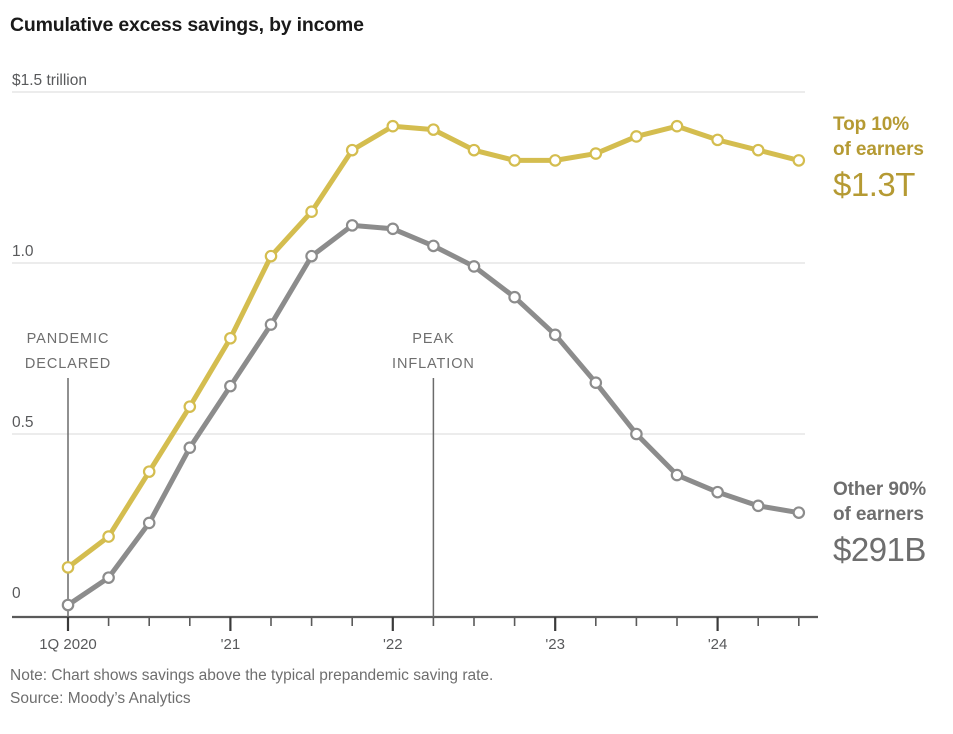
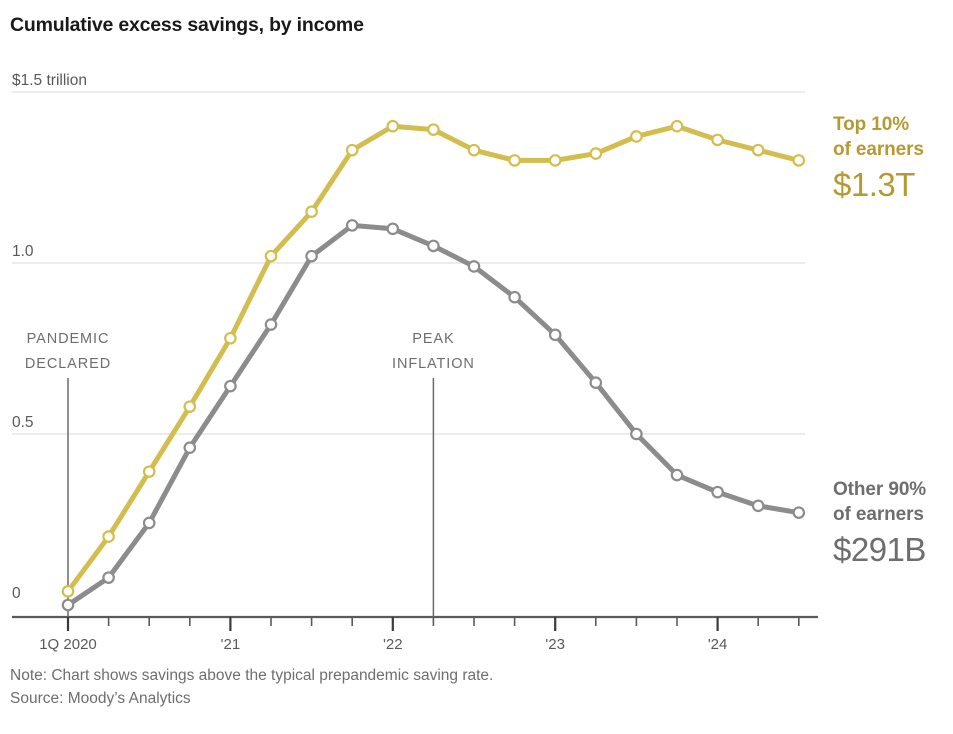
Top 10% of earners/1Q 2020: 0.11 -> 0.04
